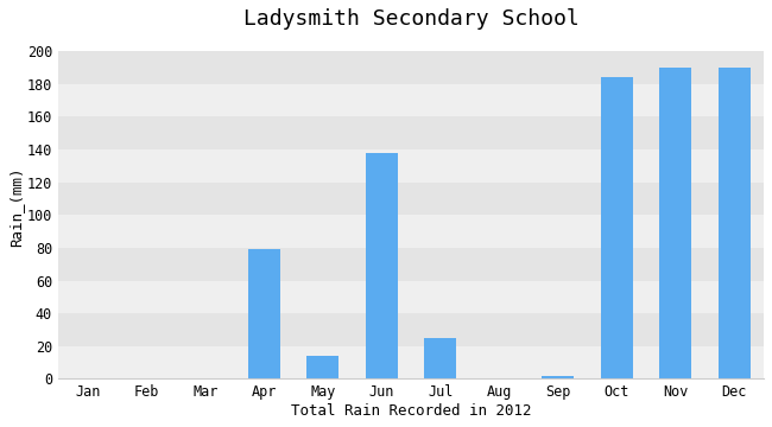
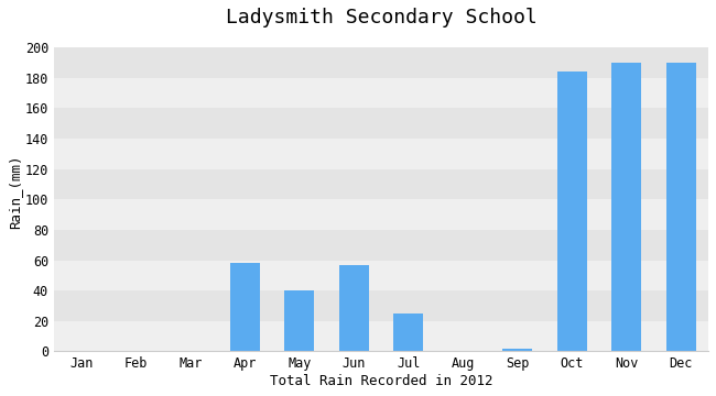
Apr: 79 -> 58
May: 14 -> 40
Jun: 138 -> 57
